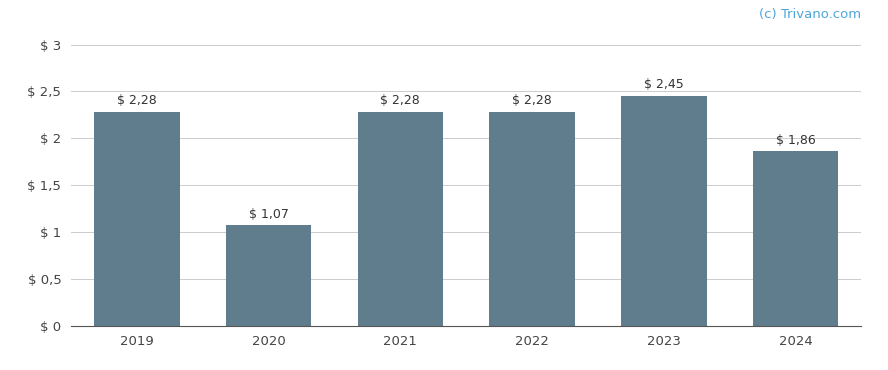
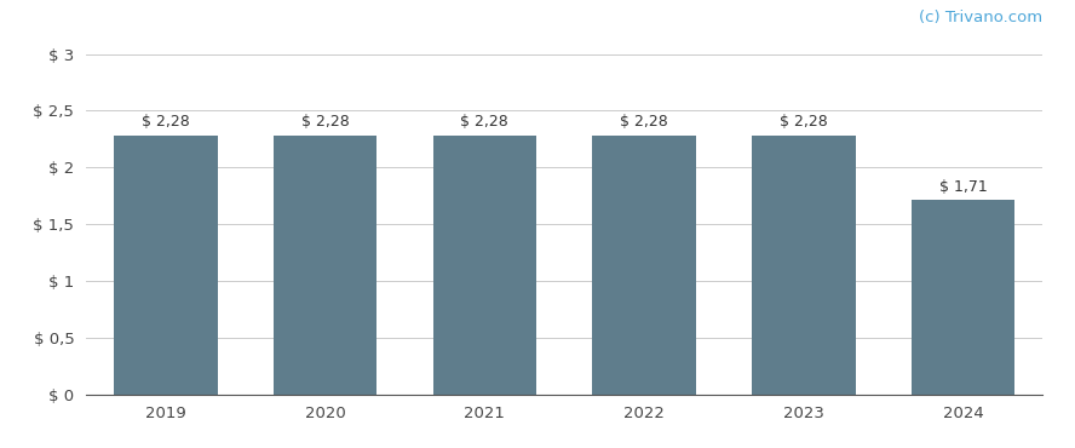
2020: 1,07 -> 2,28
2023: 2,45 -> 2,28
2024: 1,86 -> 1,71
